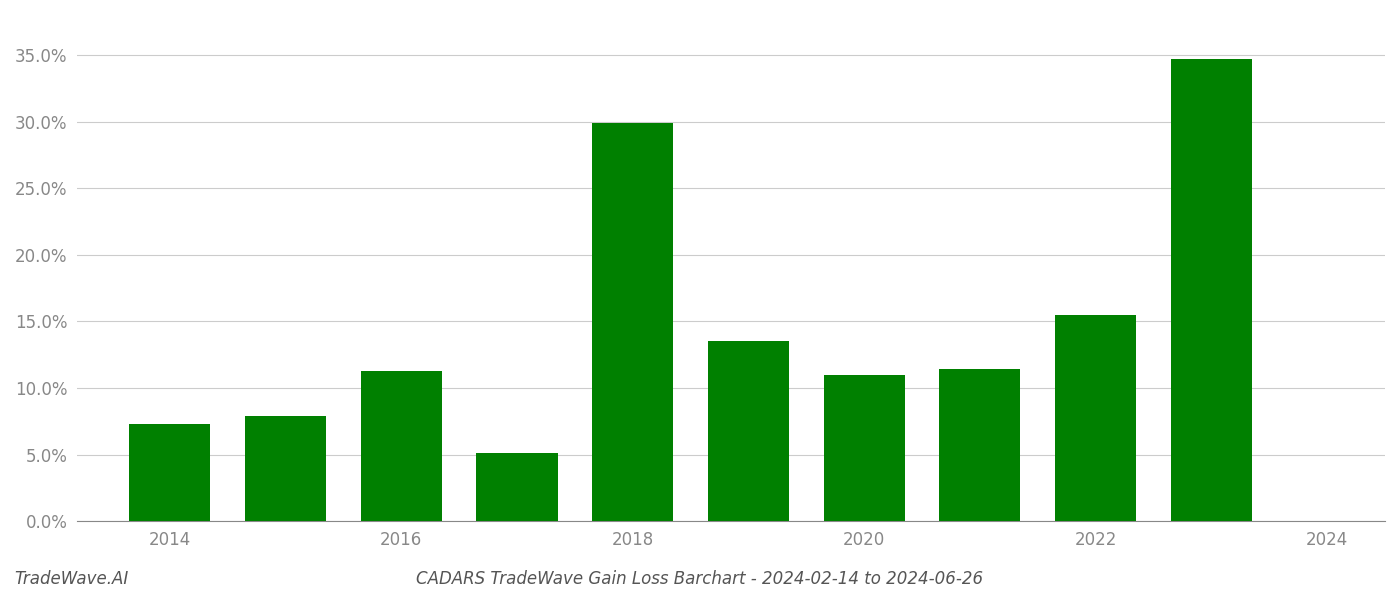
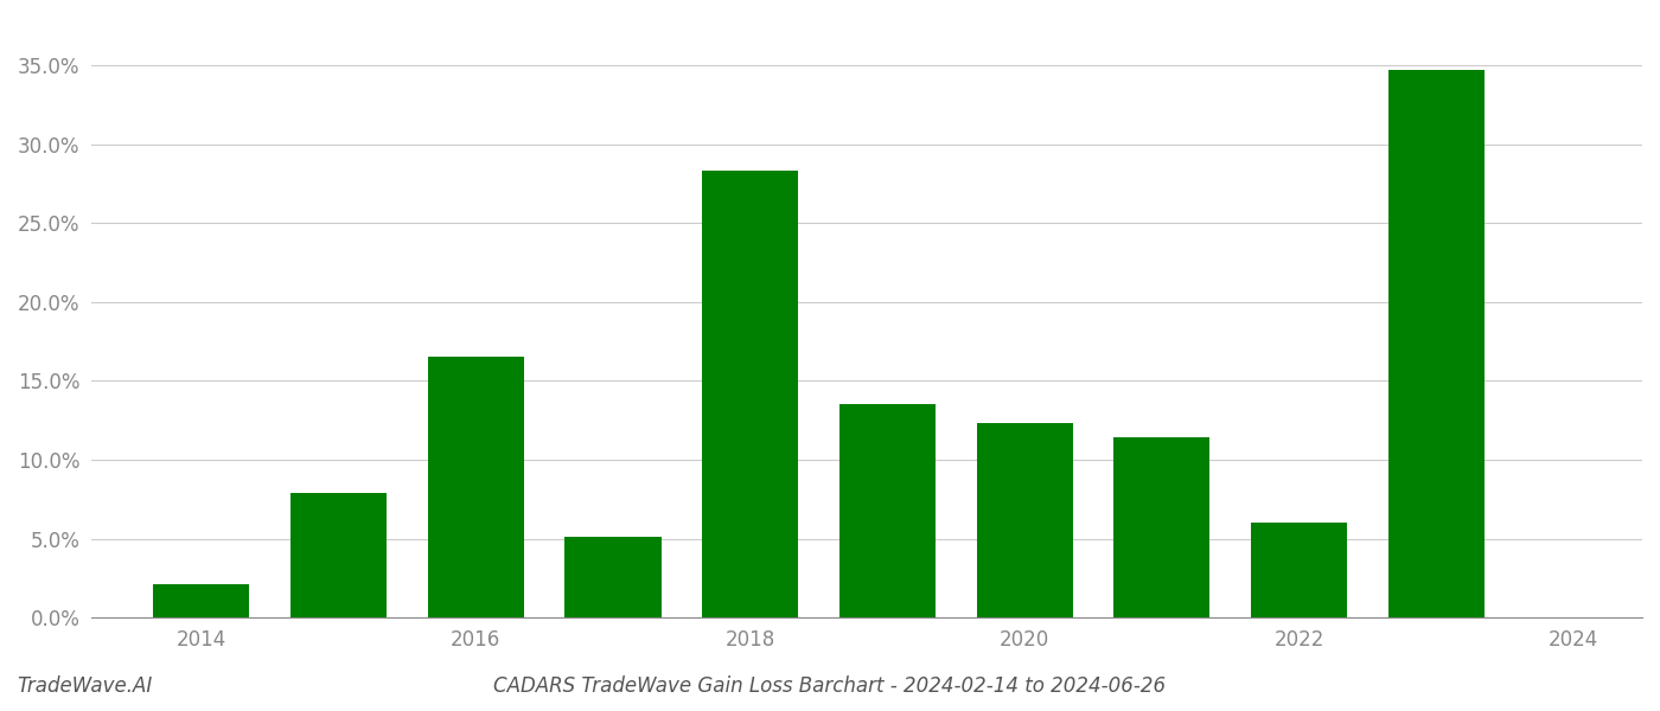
2014: 7.3% -> 2.1%
2016: 11.3% -> 16.5%
2018: 29.9% -> 28.3%
2020: 11.0% -> 12.3%
2022: 15.5% -> 6.0%
